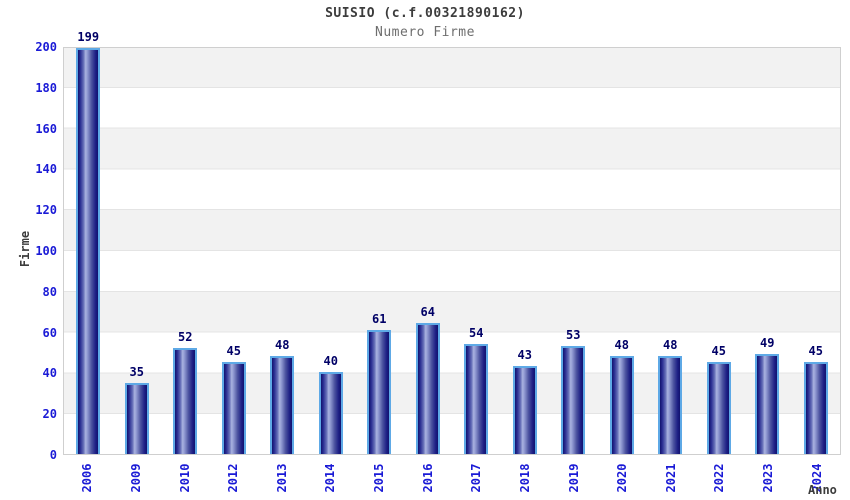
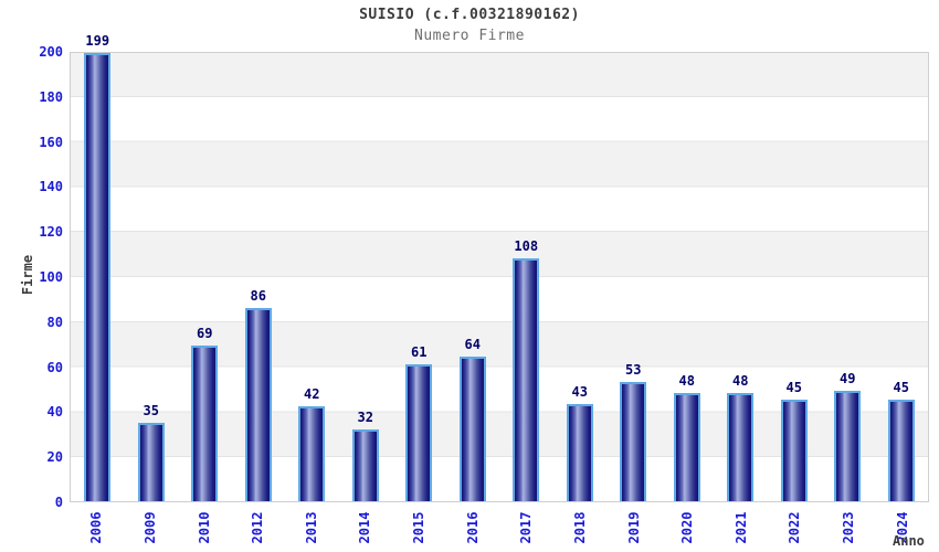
2010: 52 -> 69
2012: 45 -> 86
2013: 48 -> 42
2014: 40 -> 32
2017: 54 -> 108
